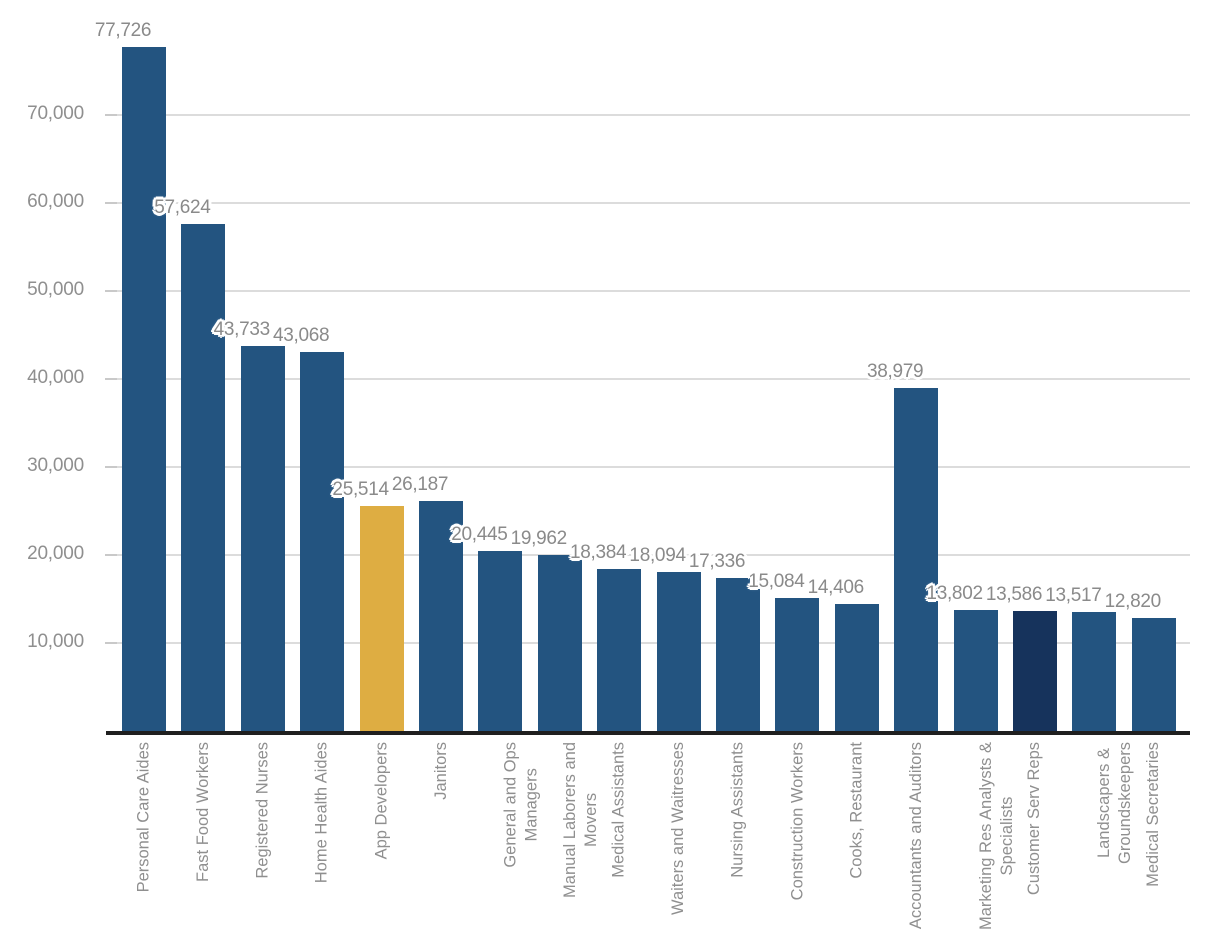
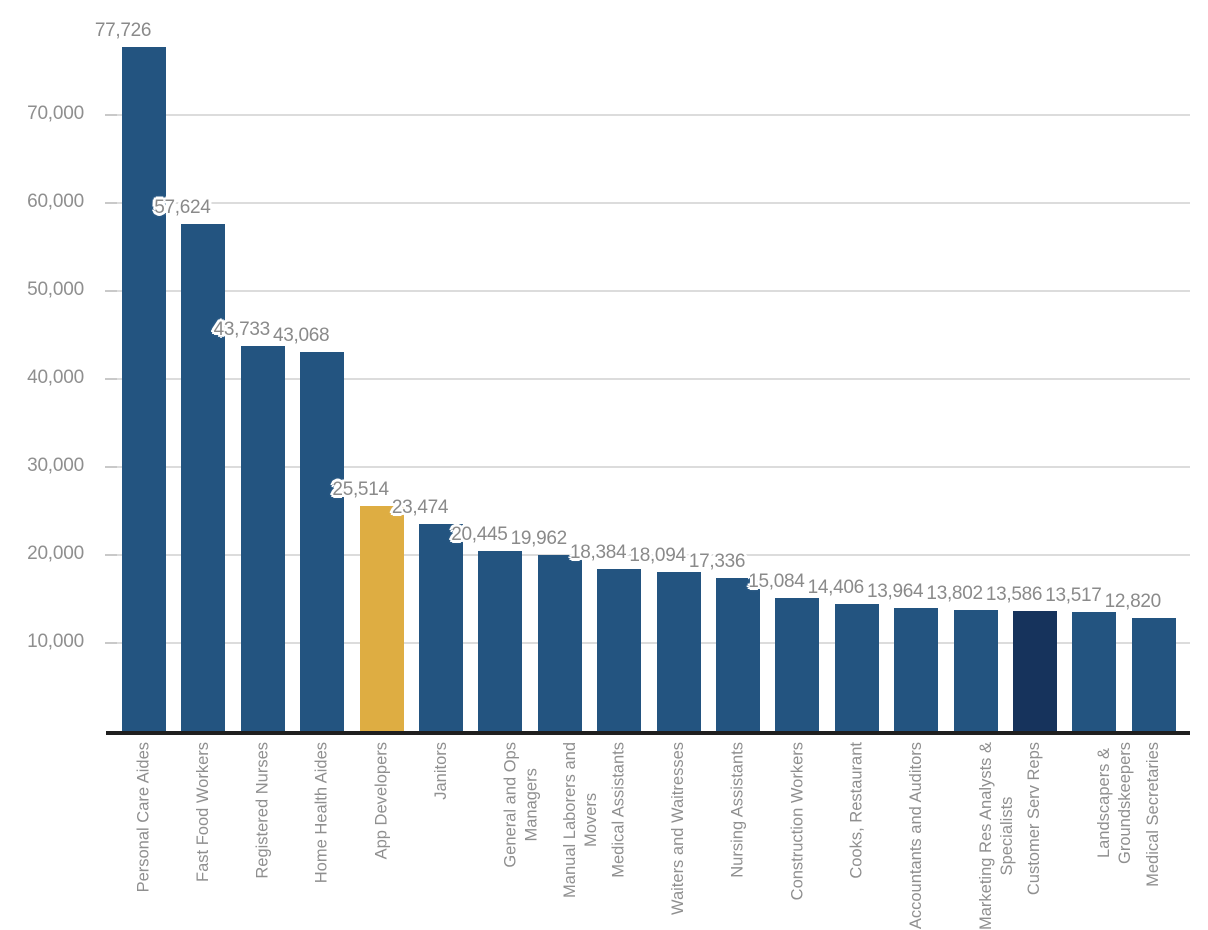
Janitors: 26,187 -> 23,474
Accountants and Auditors: 38,979 -> 13,964
